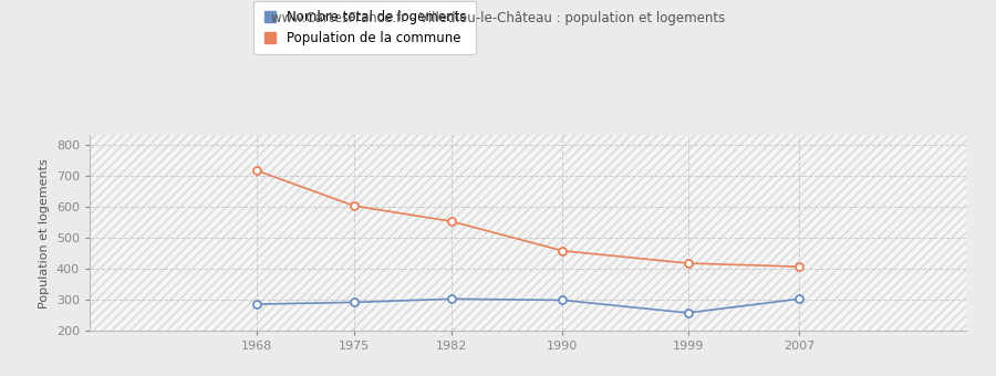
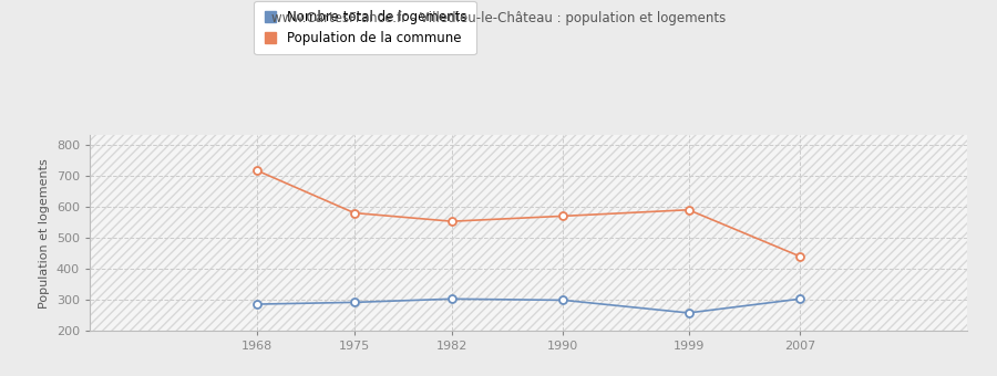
Population de la commune/1975: 603 -> 580
Population de la commune/1990: 458 -> 570
Population de la commune/1999: 418 -> 590
Population de la commune/2007: 407 -> 440
